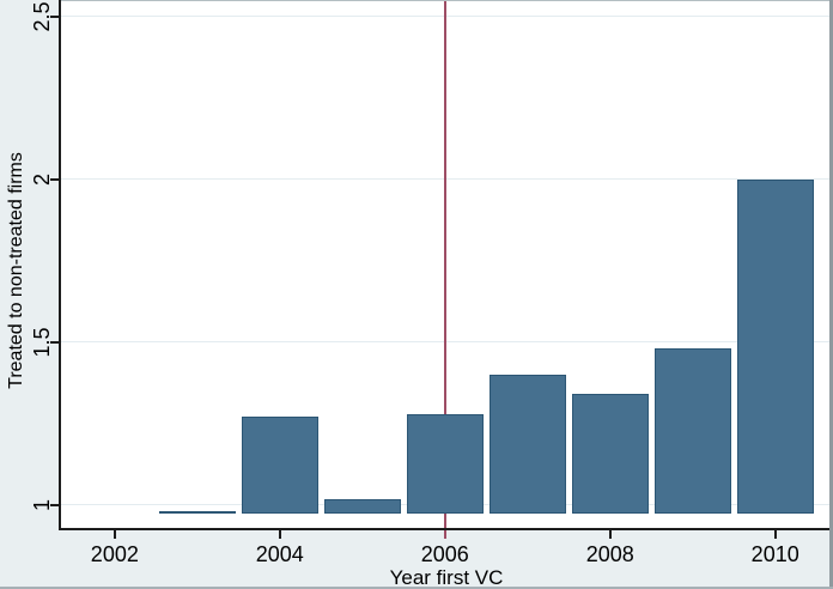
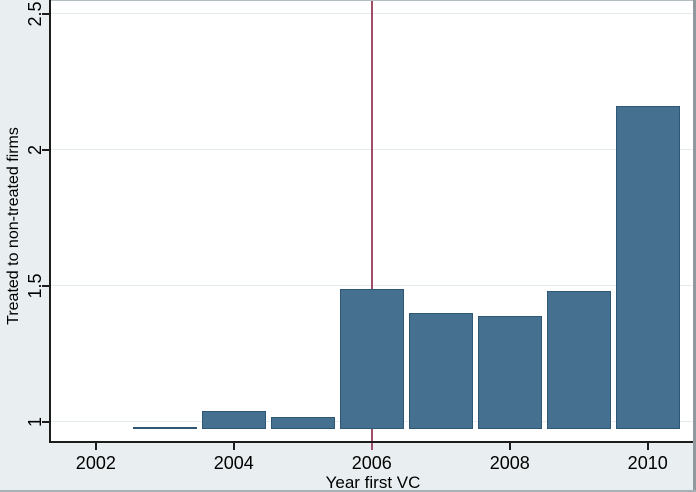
2004: 1.27 -> 1.04
2006: 1.28 -> 1.49
2008: 1.34 -> 1.39
2010: 2.00 -> 2.16
